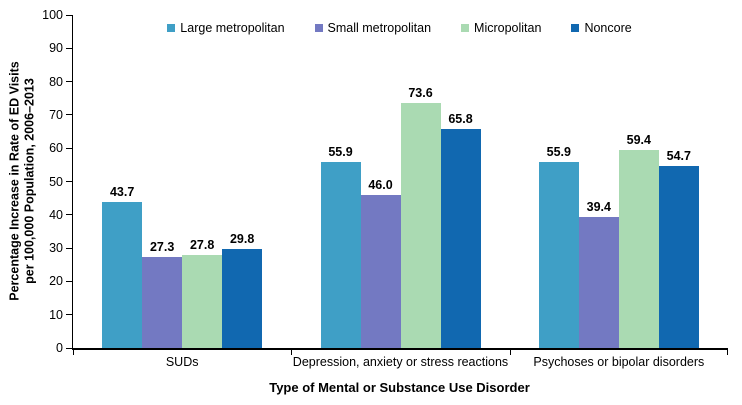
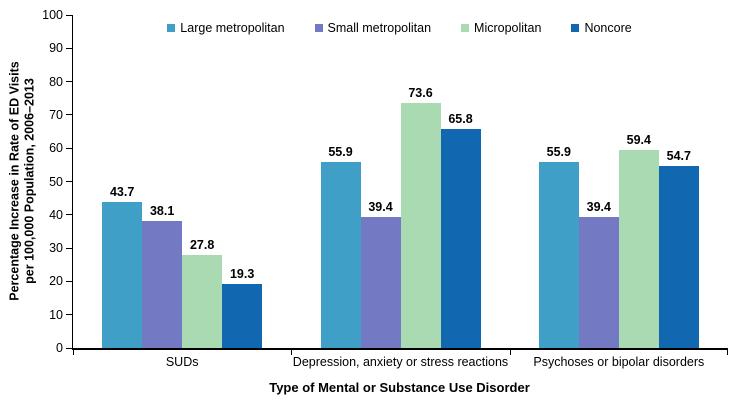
Small metropolitan/SUDs: 27.3 -> 38.1
Noncore/SUDs: 29.8 -> 19.3
Small metropolitan/Depression, anxiety or stress reactions: 46.0 -> 39.4
